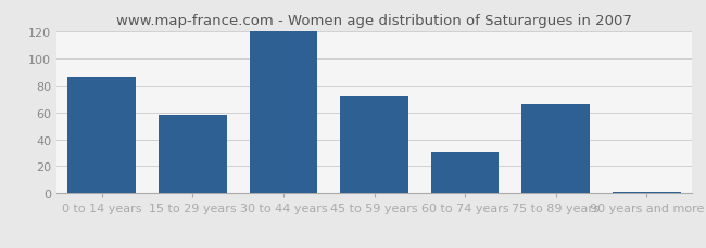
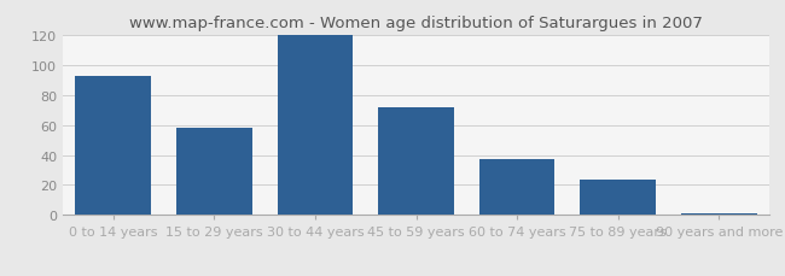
0 to 14 years: 86 -> 93
60 to 74 years: 31 -> 37
75 to 89 years: 66 -> 24
